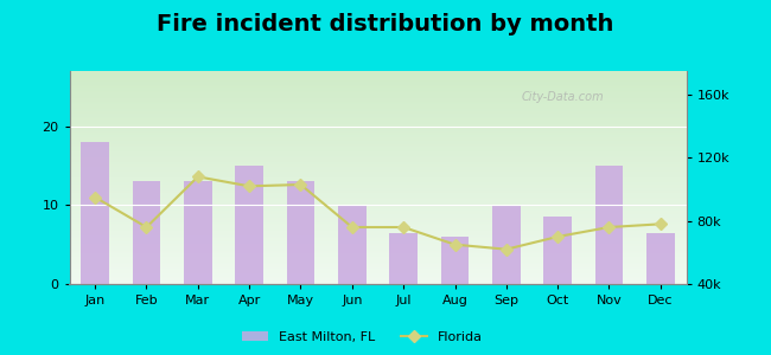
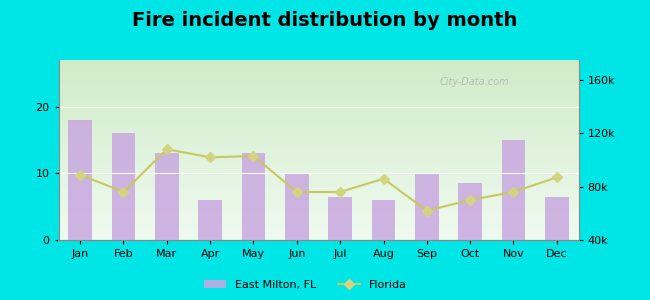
Florida/Jan: 95k -> 89k
East Milton, FL/Feb: 13.0 -> 16.0
East Milton, FL/Apr: 15.0 -> 6.0
Florida/Aug: 65k -> 86k
Florida/Dec: 78k -> 87k
